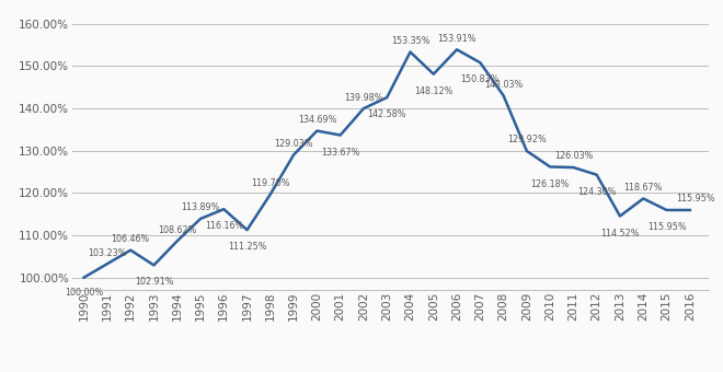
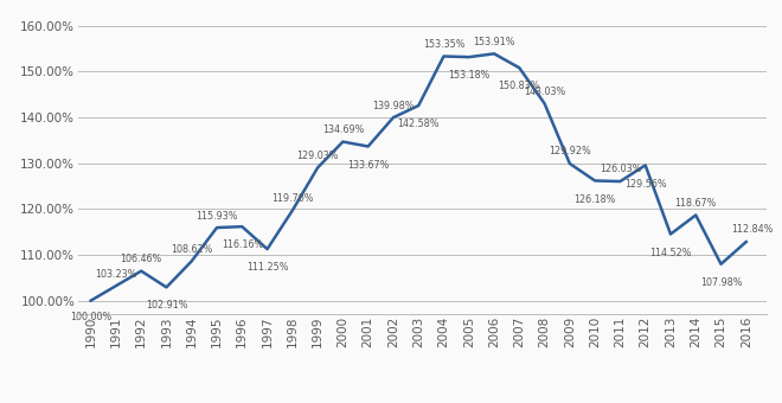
1995: 113.89% -> 115.93%
2005: 148.12% -> 153.18%
2012: 124.30% -> 129.56%
2015: 115.95% -> 107.98%
2016: 115.95% -> 112.84%
